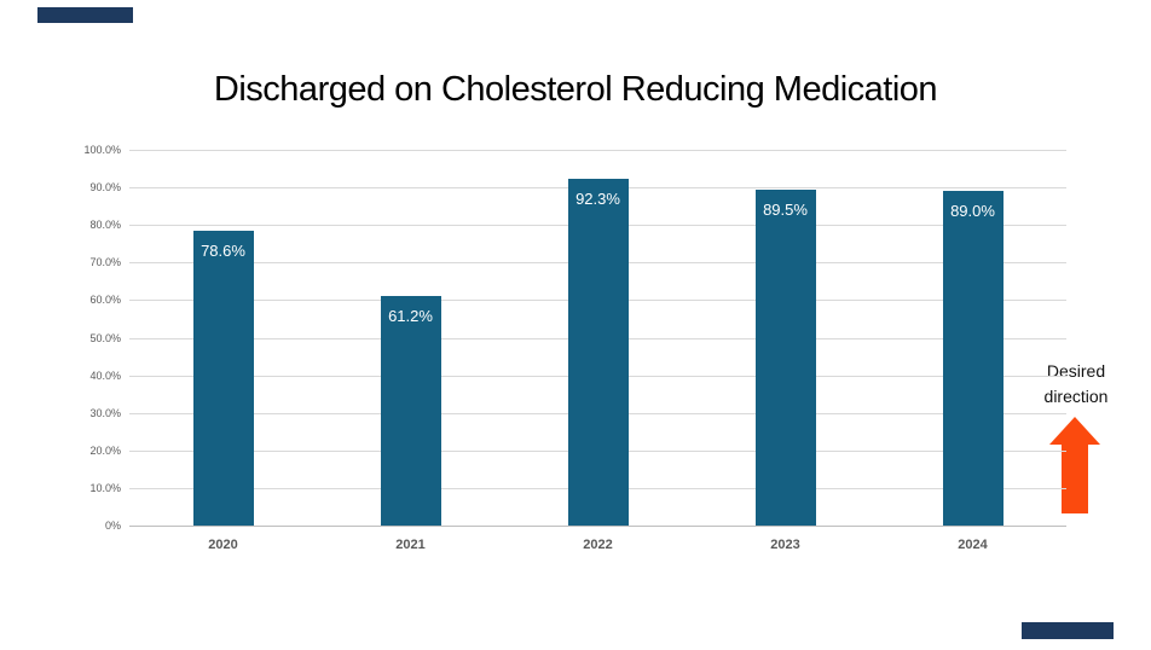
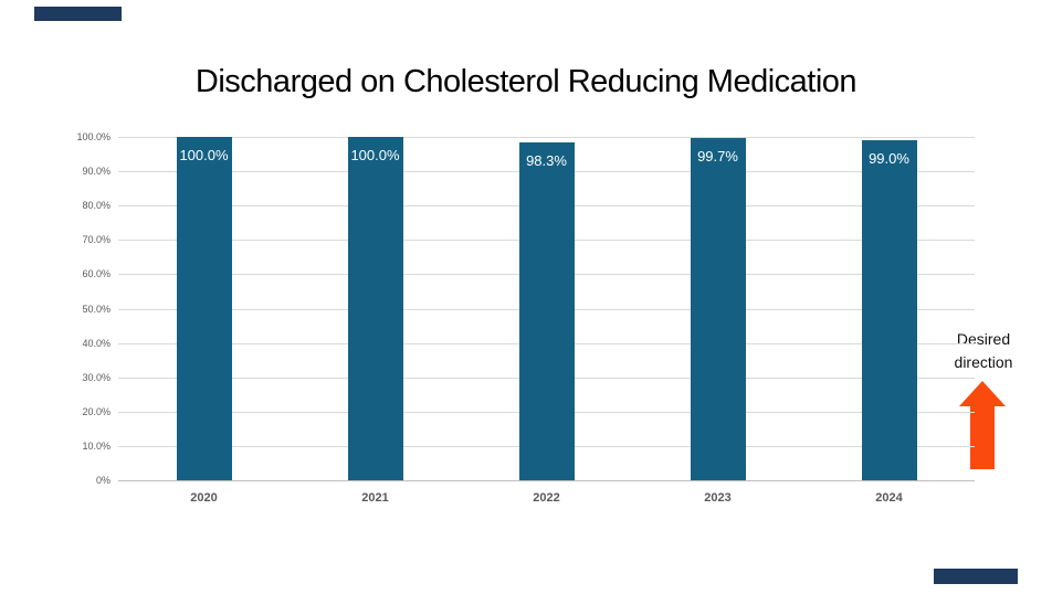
2020: 78.6% -> 100.0%
2021: 61.2% -> 100.0%
2022: 92.3% -> 98.3%
2023: 89.5% -> 99.7%
2024: 89.0% -> 99.0%
